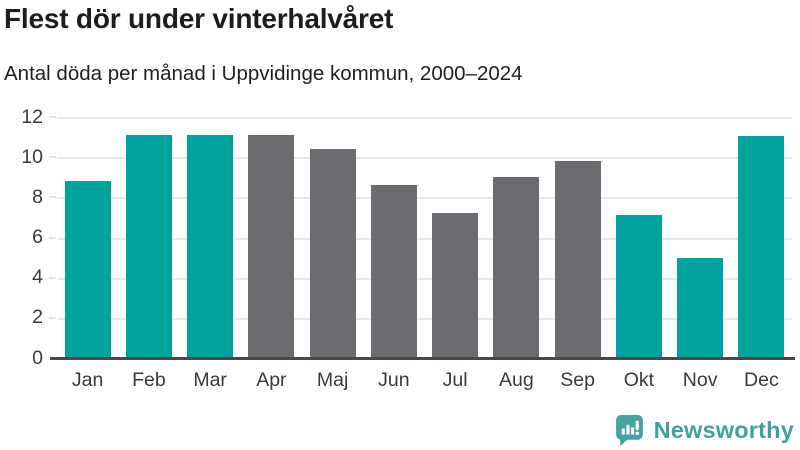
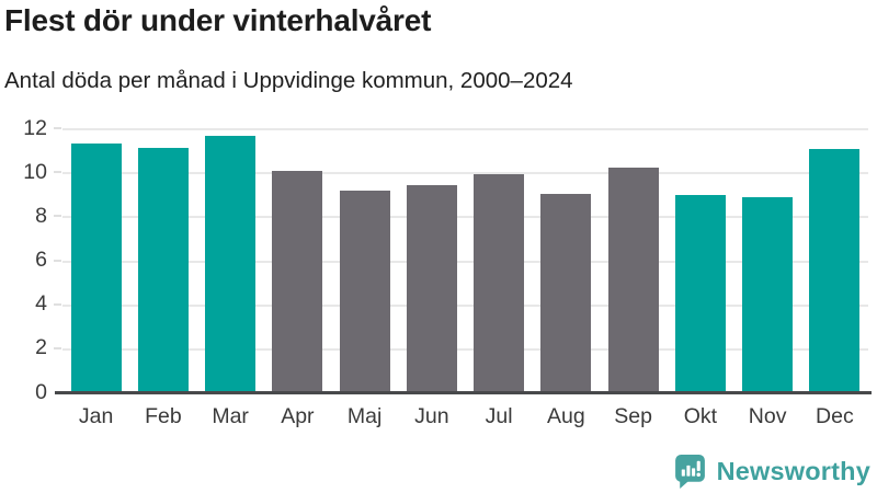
Jan: 8.8 -> 11.3
Mar: 11.1 -> 11.7
Apr: 11.1 -> 10.1
Maj: 10.4 -> 9.2
Jun: 8.6 -> 9.4
Jul: 7.2 -> 9.9
Sep: 9.8 -> 10.2
Okt: 7.1 -> 8.9
Nov: 5.0 -> 8.8
